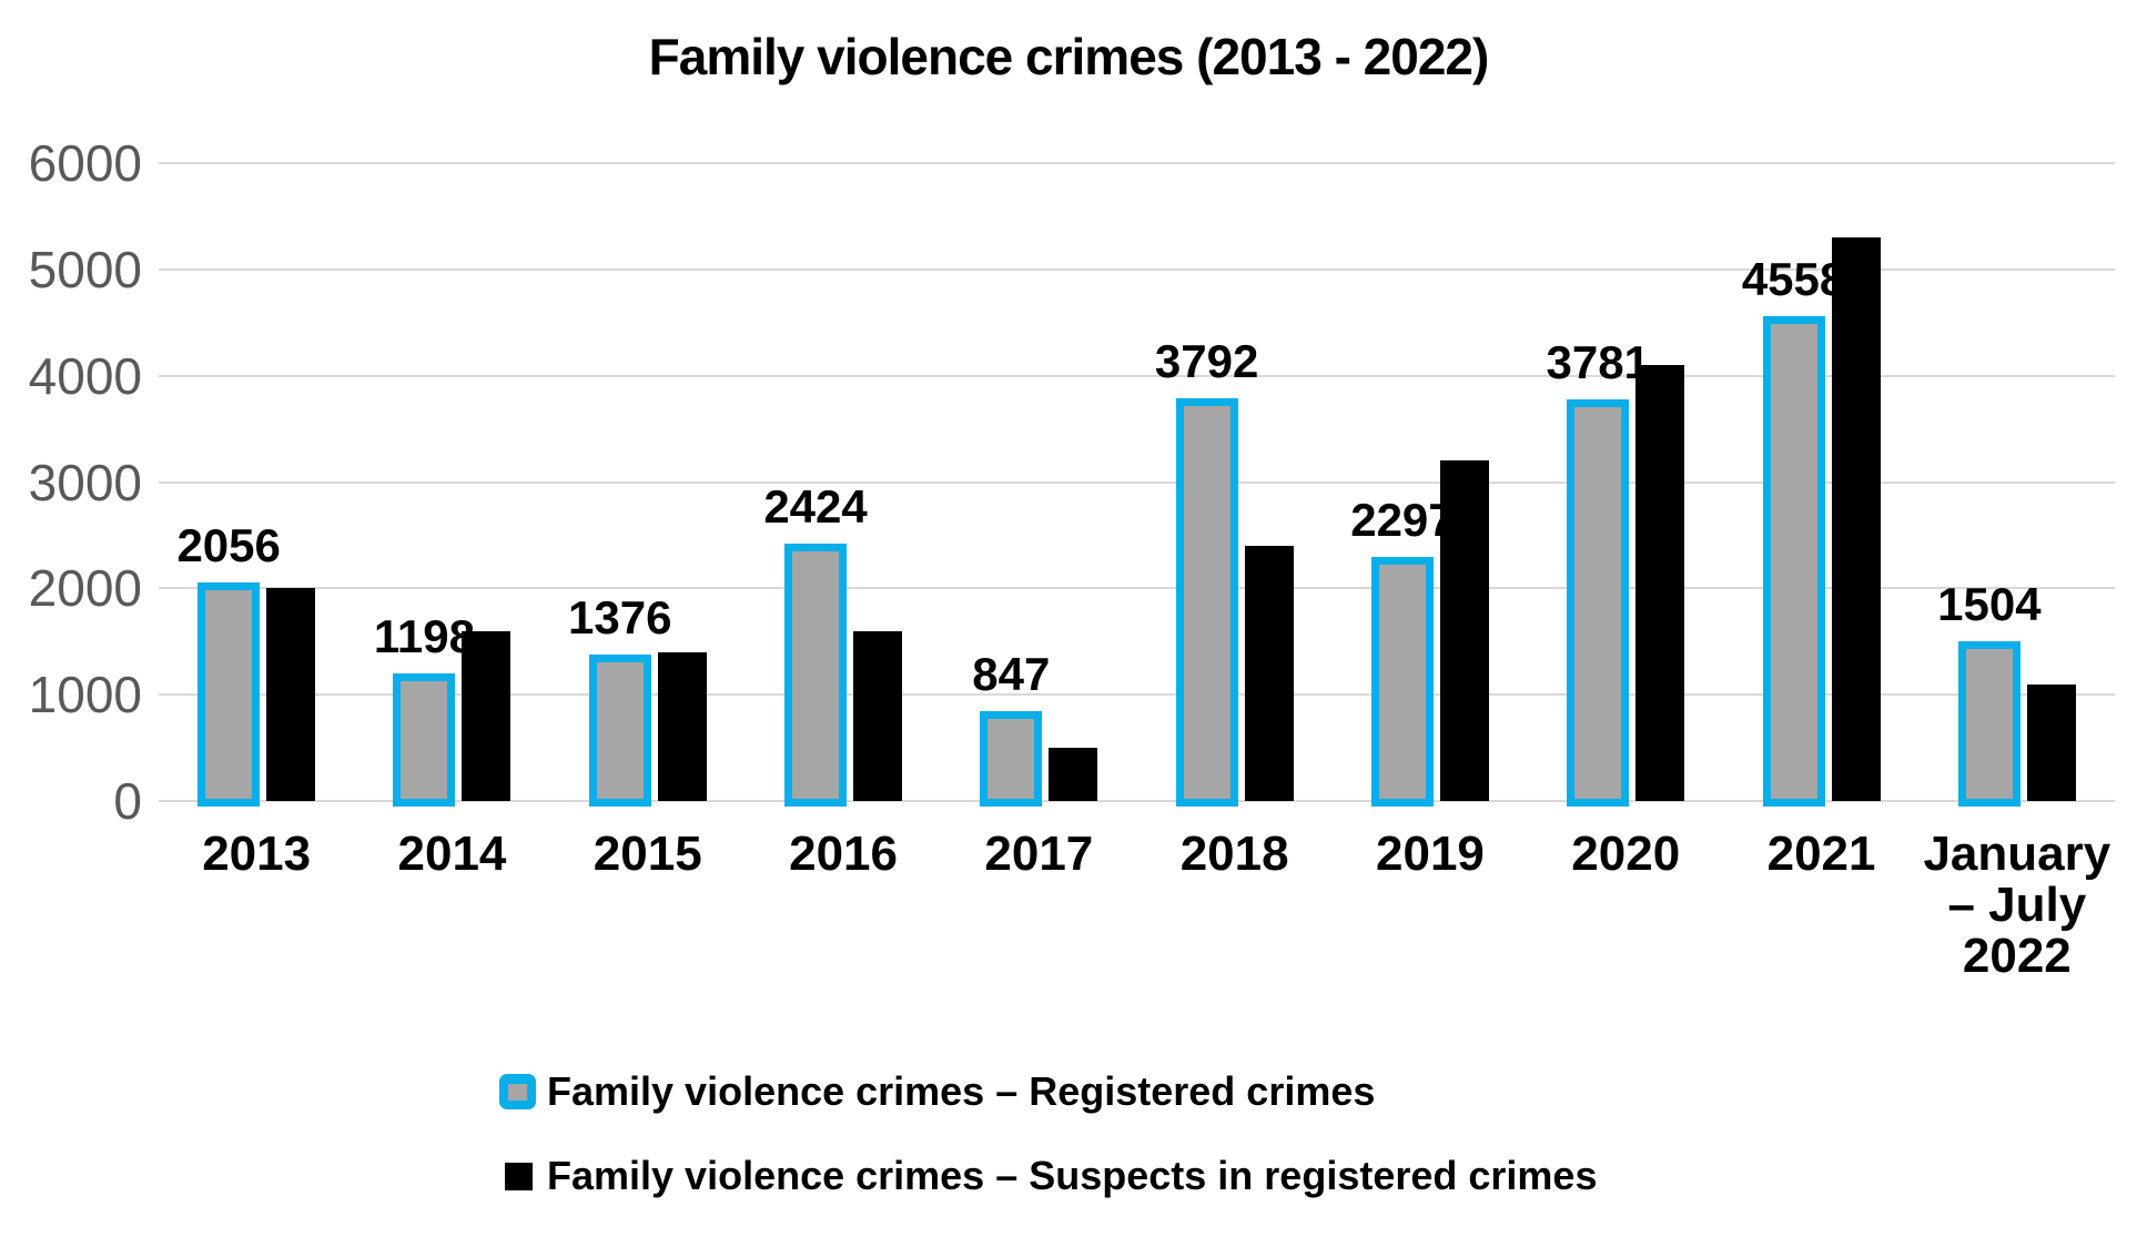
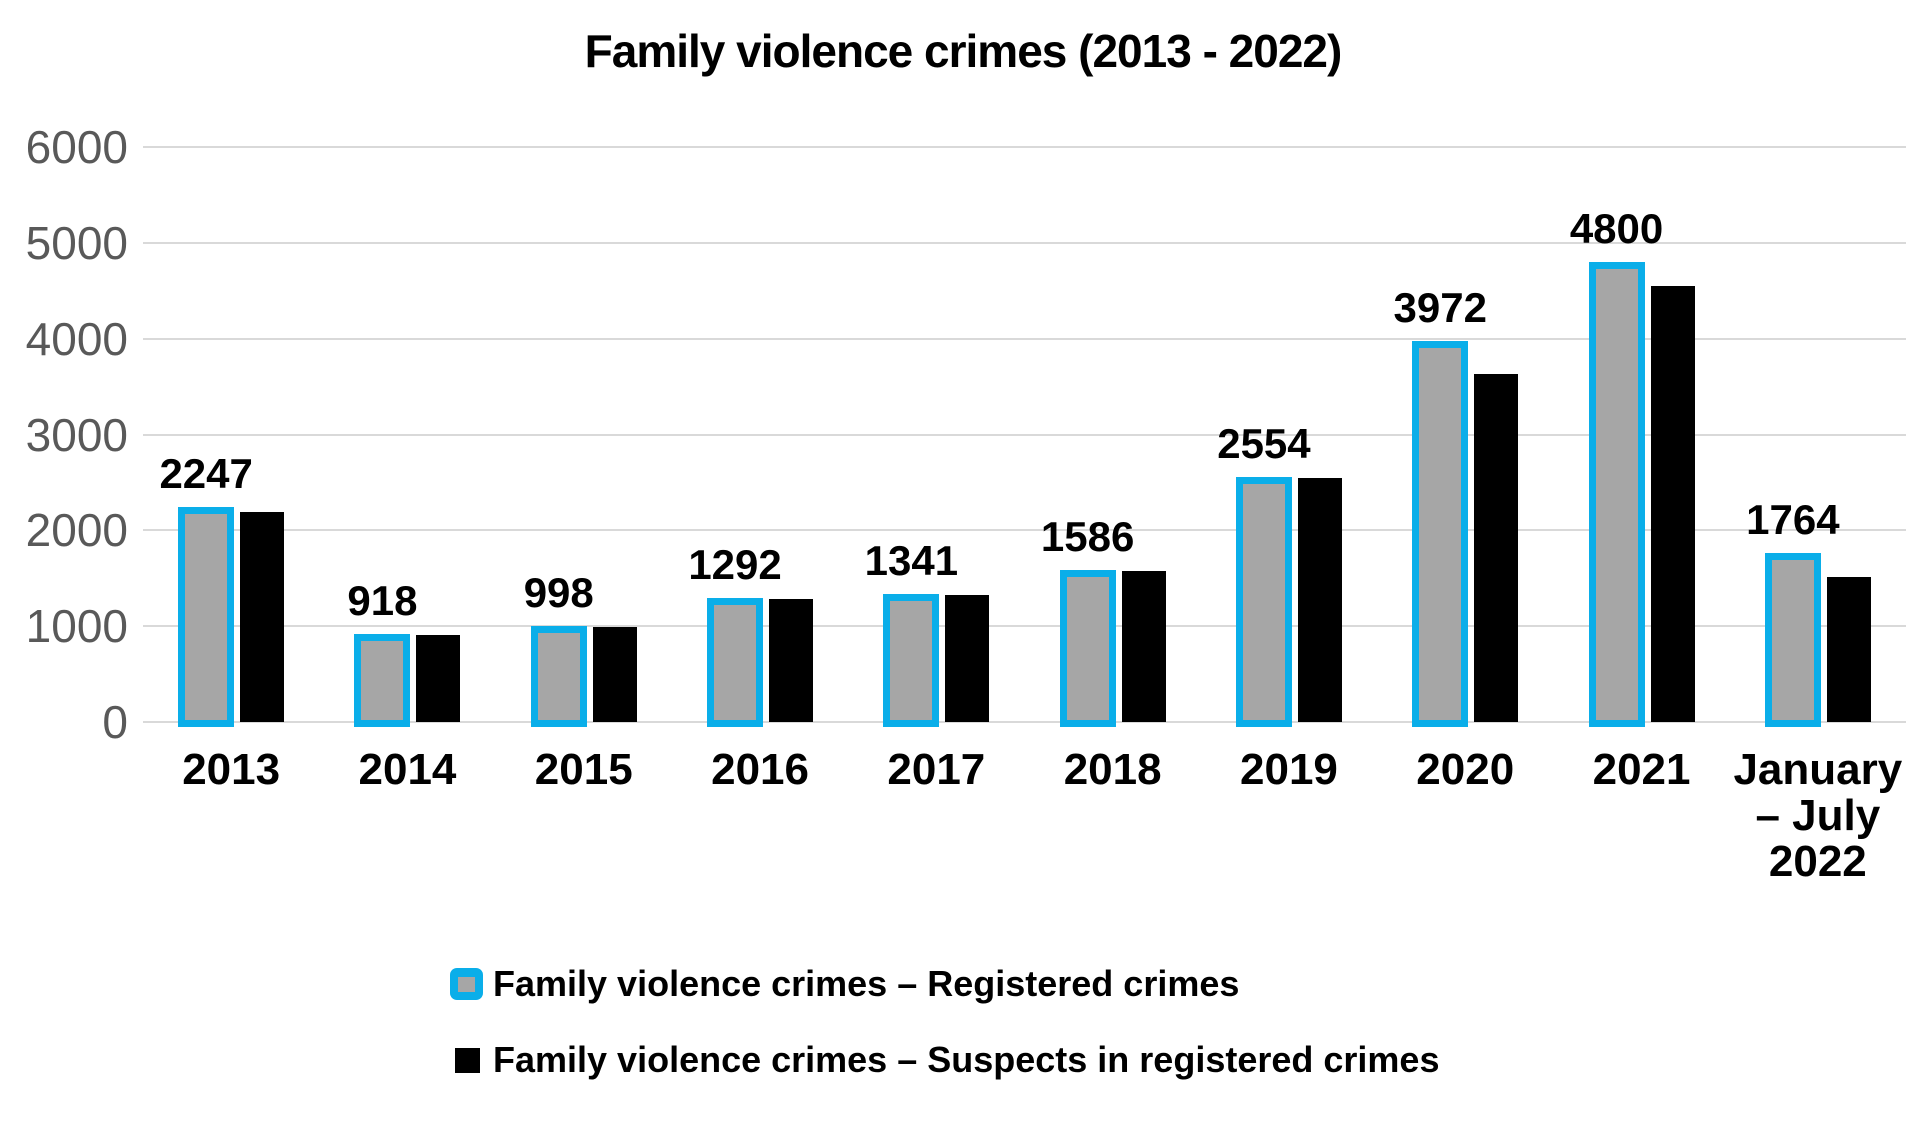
Family violence crimes – Registered crimes/2013: 2056 -> 2247
Family violence crimes – Suspects in registered crimes/2013: 2000 -> 2200
Family violence crimes – Registered crimes/2014: 1198 -> 918
Family violence crimes – Suspects in registered crimes/2014: 1600 -> 900
Family violence crimes – Registered crimes/2015: 1376 -> 998
Family violence crimes – Suspects in registered crimes/2015: 1400 -> 1000
Family violence crimes – Registered crimes/2016: 2424 -> 1292
Family violence crimes – Suspects in registered crimes/2016: 1600 -> 1300
Family violence crimes – Registered crimes/2017: 847 -> 1341
Family violence crimes – Suspects in registered crimes/2017: 500 -> 1300
Family violence crimes – Registered crimes/2018: 3792 -> 1586
Family violence crimes – Suspects in registered crimes/2018: 2400 -> 1600
Family violence crimes – Registered crimes/2019: 2297 -> 2554
Family violence crimes – Suspects in registered crimes/2019: 3200 -> 2600
Family violence crimes – Registered crimes/2020: 3781 -> 3972
Family violence crimes – Suspects in registered crimes/2020: 4100 -> 3600
Family violence crimes – Registered crimes/2021: 4558 -> 4800
Family violence crimes – Suspects in registered crimes/2021: 5300 -> 4600
Family violence crimes – Registered crimes/January – July 2022: 1504 -> 1764
Family violence crimes – Suspects in registered crimes/January – July 2022: 1100 -> 1500
